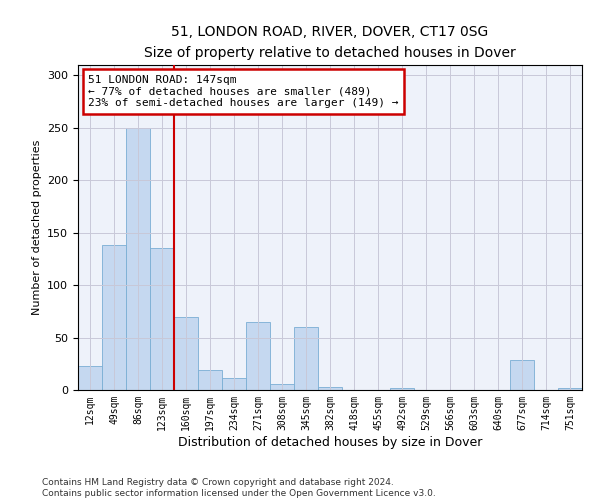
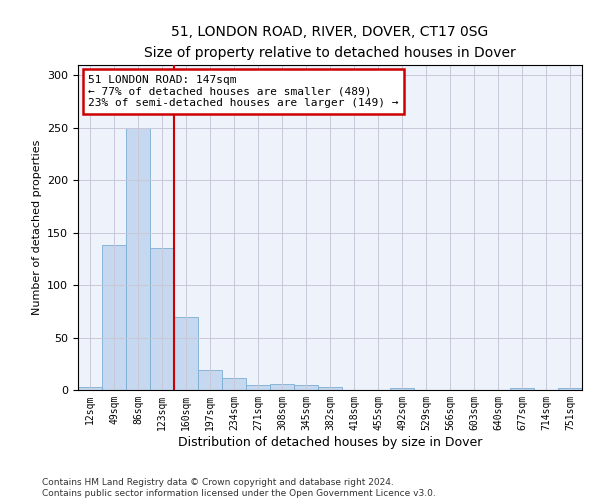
12sqm: 23 -> 3
271sqm: 65 -> 5
345sqm: 60 -> 5
677sqm: 29 -> 2
